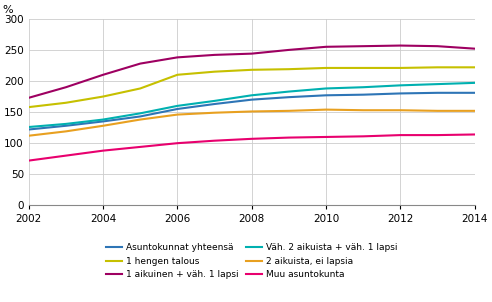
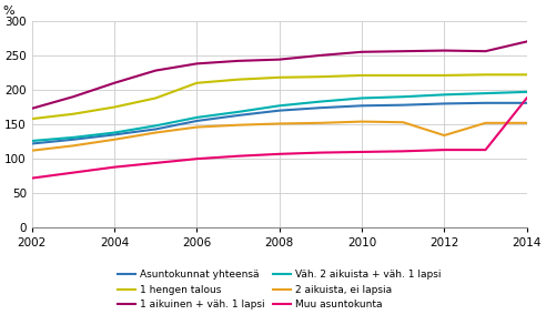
2 aikuista, ei lapsia/2012: 153 -> 134
1 aikuinen + väh. 1 lapsi/2014: 252 -> 270
Muu asuntokunta/2014: 114 -> 188
